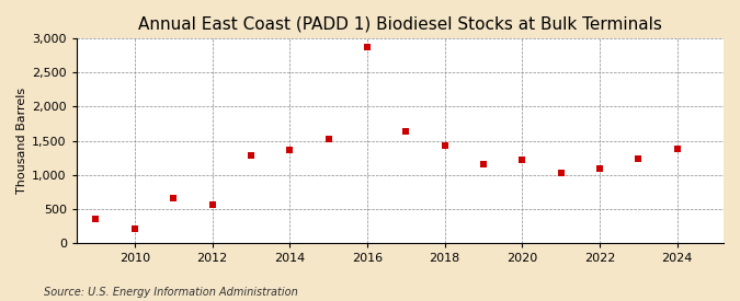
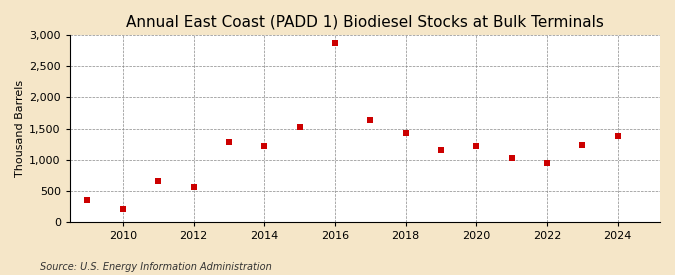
2014: 1,360 -> 1,220
2022: 1,090 -> 940
